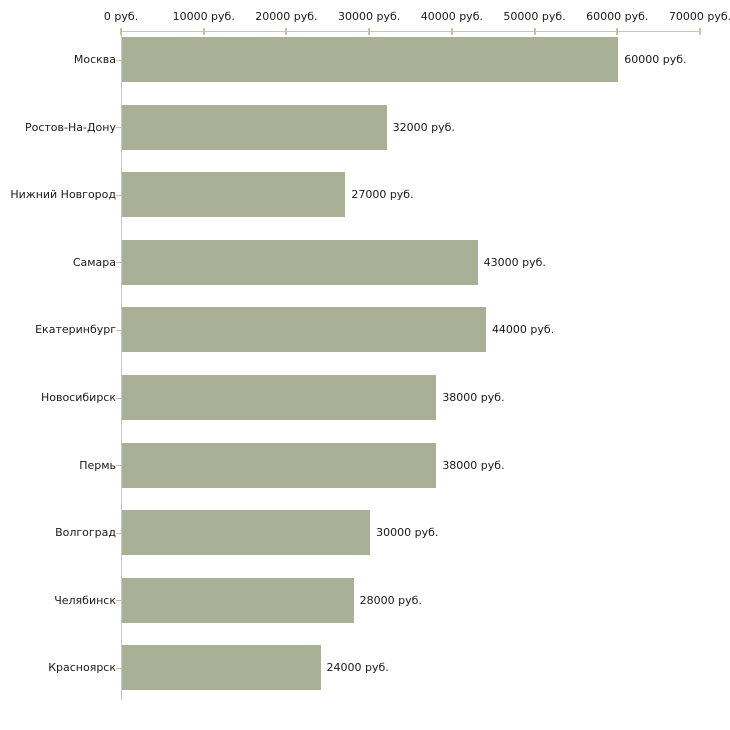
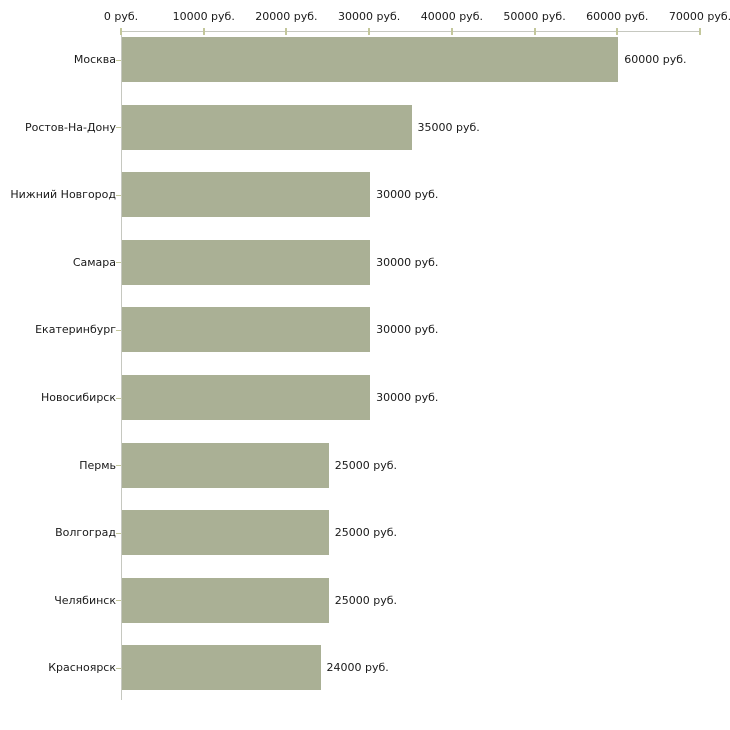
Ростов-На-Дону: 32000 -> 35000
Нижний Новгород: 27000 -> 30000
Самара: 43000 -> 30000
Екатеринбург: 44000 -> 30000
Новосибирск: 38000 -> 30000
Пермь: 38000 -> 25000
Волгоград: 30000 -> 25000
Челябинск: 28000 -> 25000
